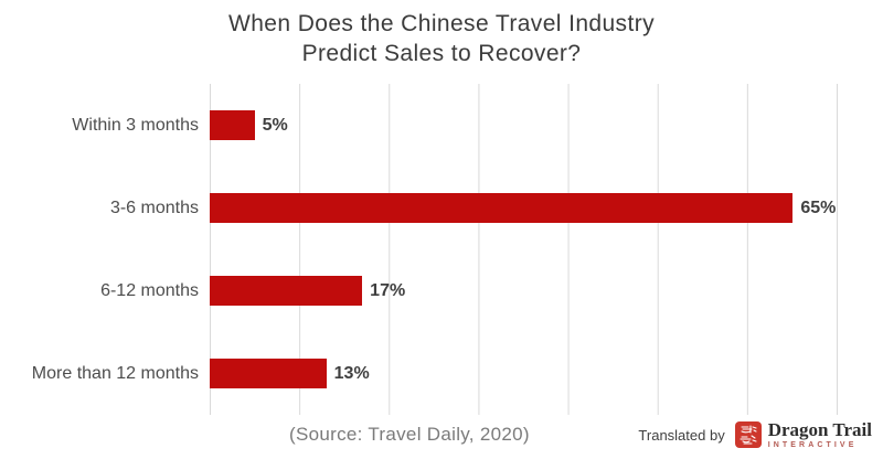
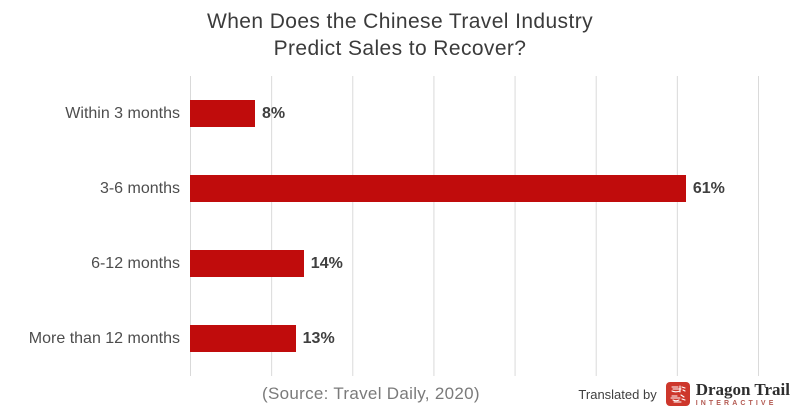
Within 3 months: 5% -> 8%
3-6 months: 65% -> 61%
6-12 months: 17% -> 14%
